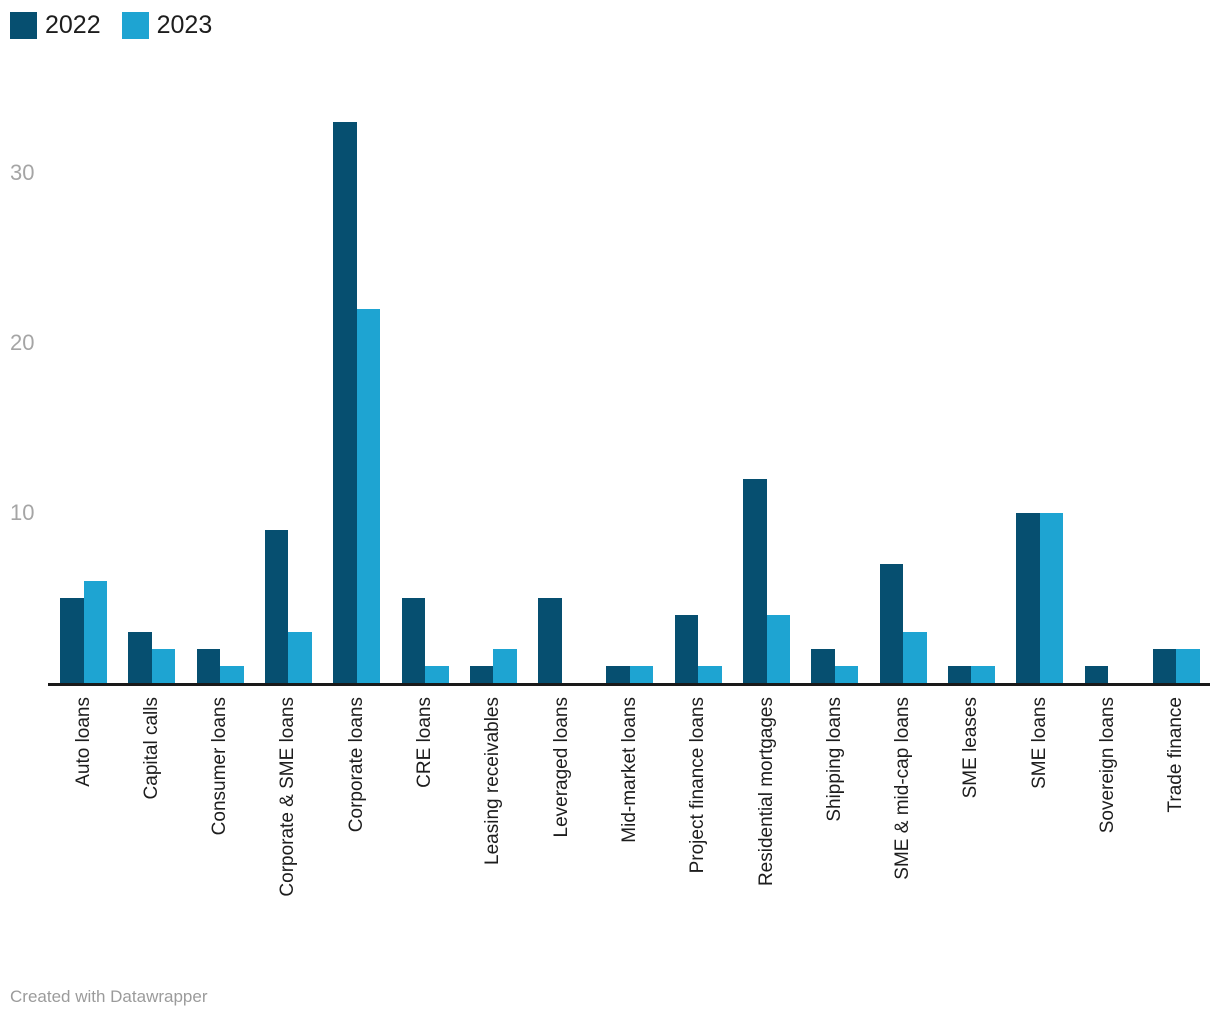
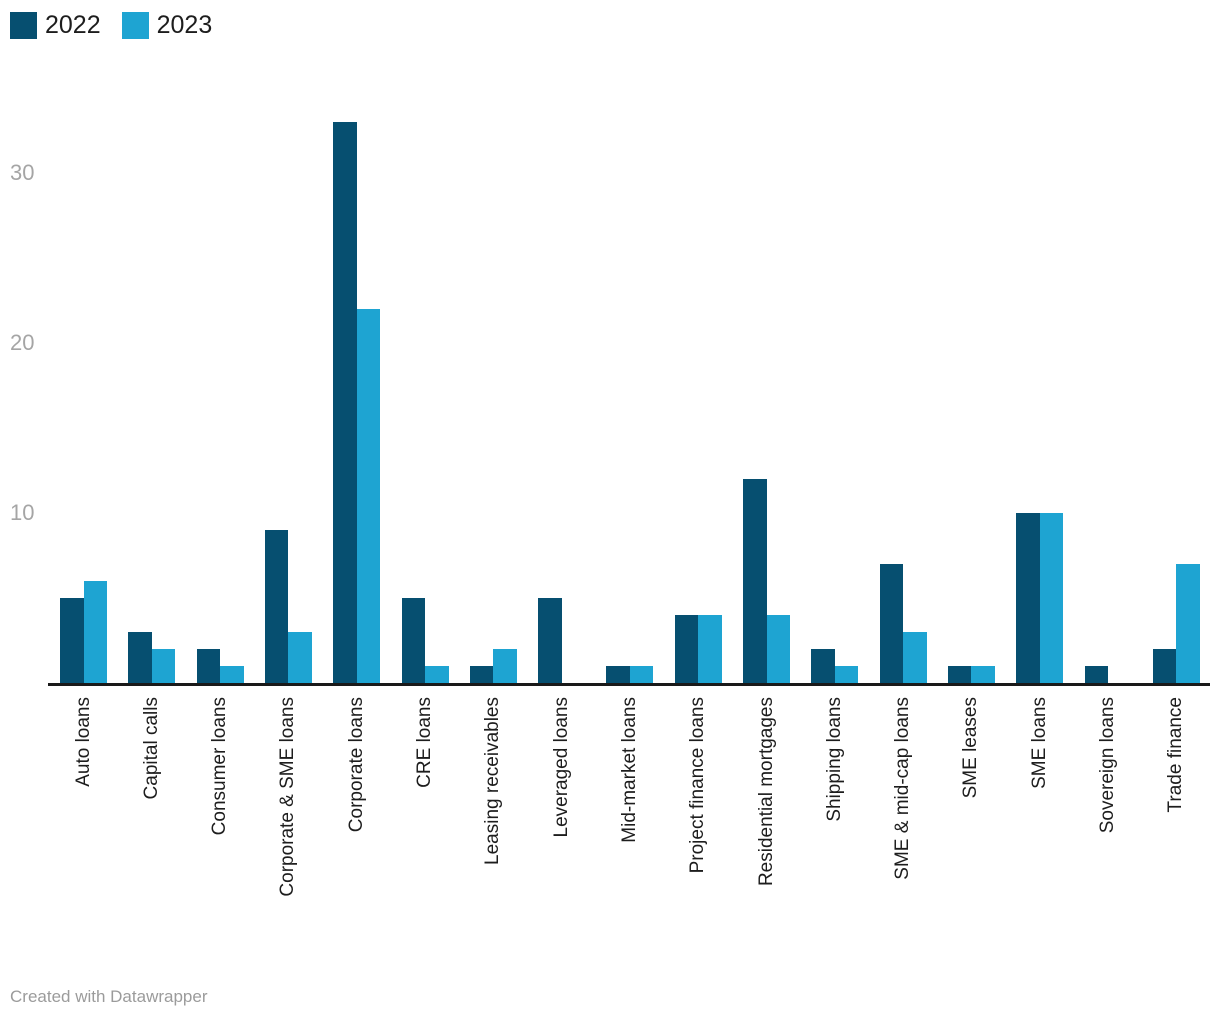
2023/Project finance loans: 1 -> 4
2023/Trade finance: 2 -> 7
